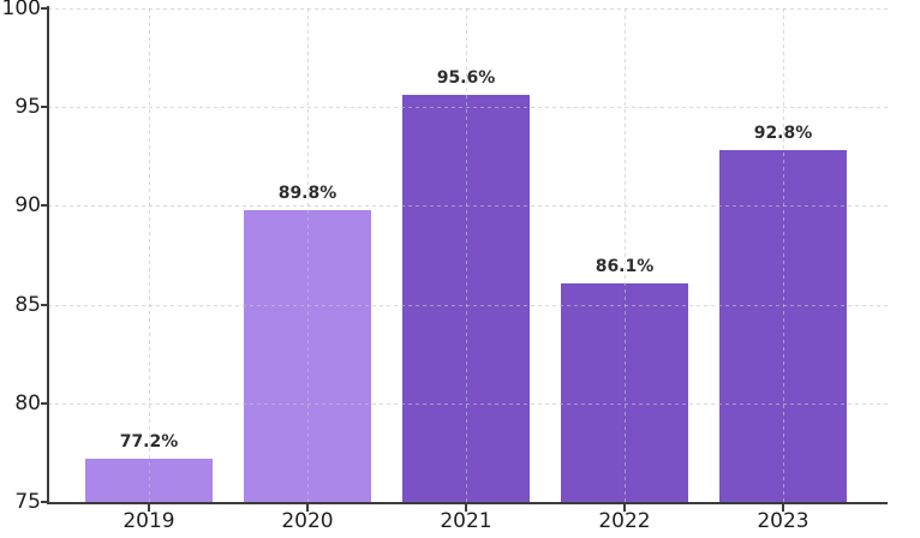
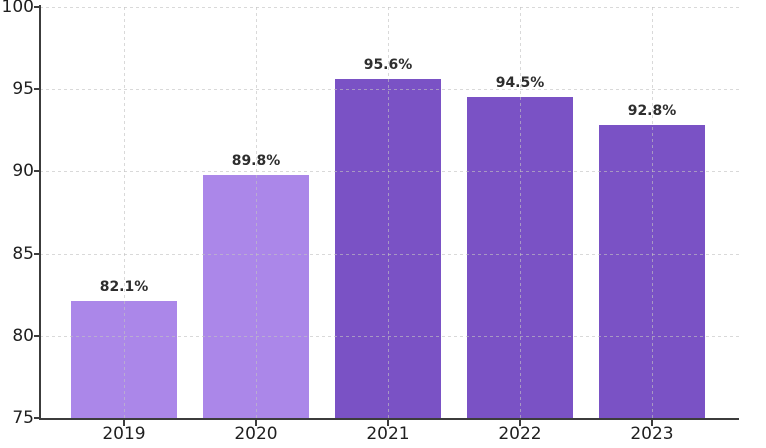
2019: 77.2% -> 82.1%
2022: 86.1% -> 94.5%
